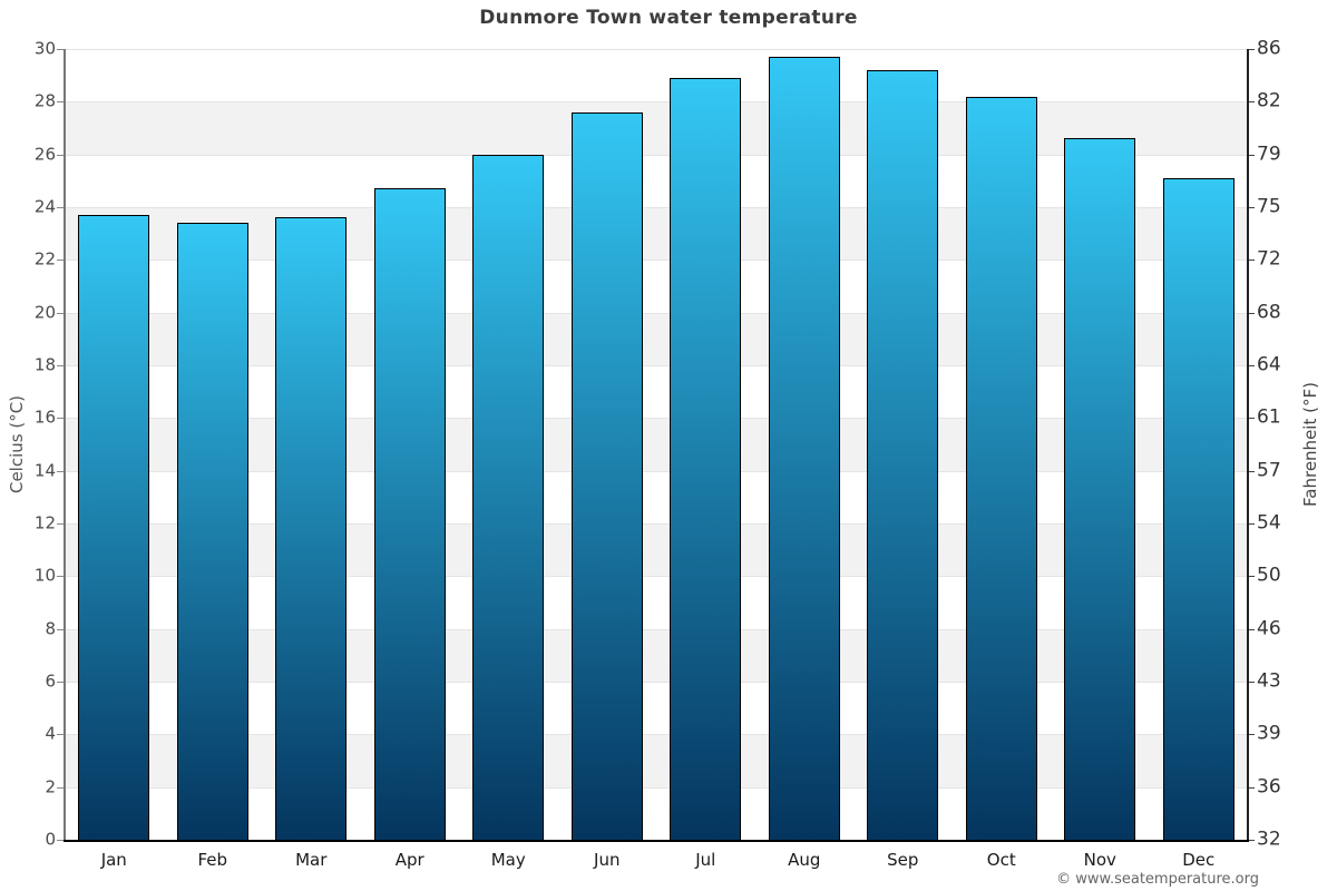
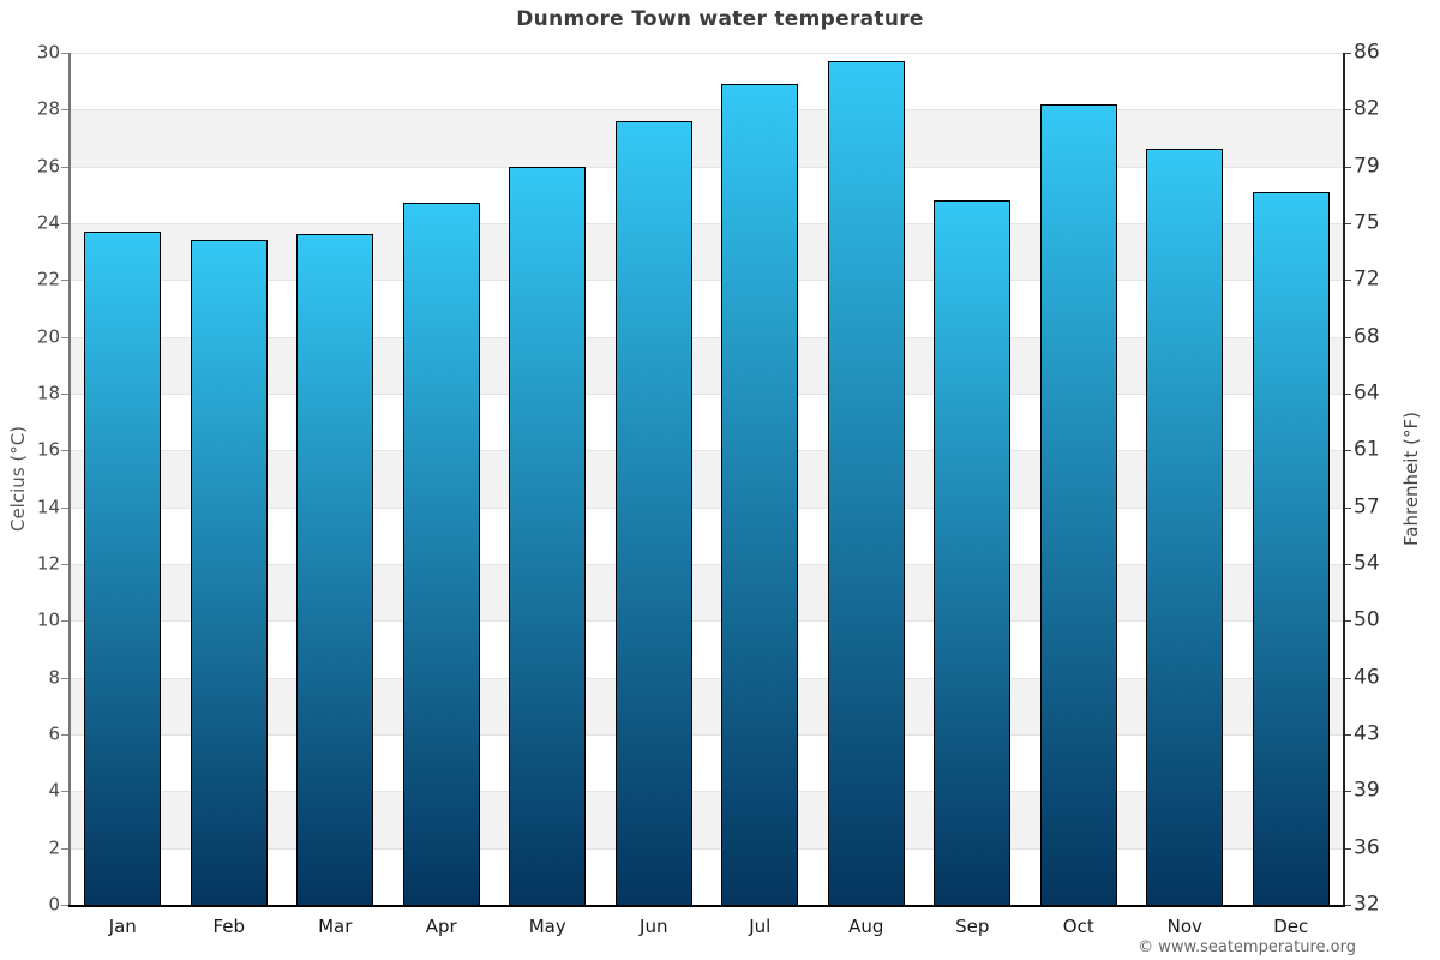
Sep: 29.2 -> 24.8
